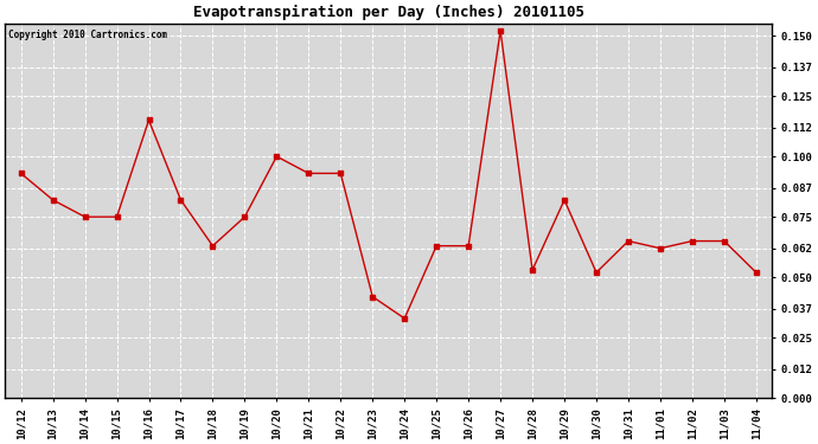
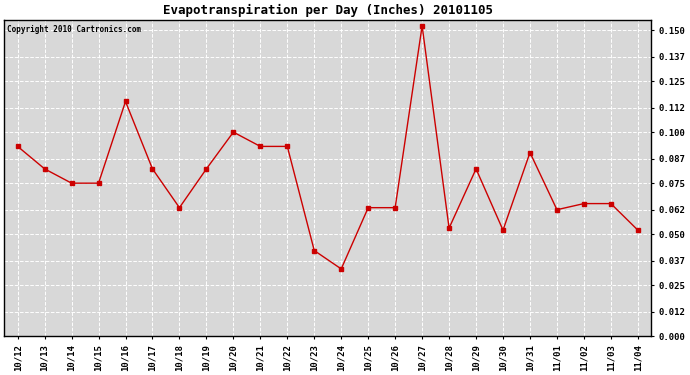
10/19: 0.075 -> 0.082
10/31: 0.065 -> 0.090
